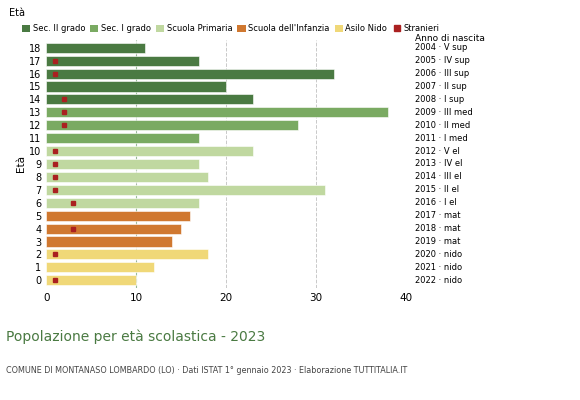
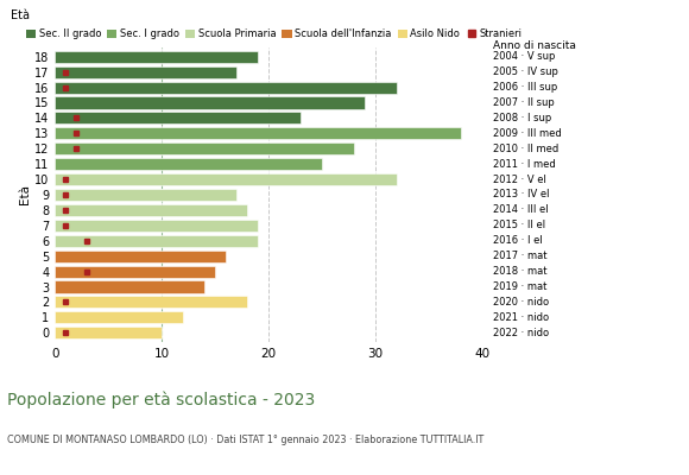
18: 11 -> 19
15: 20 -> 29
11: 17 -> 25
10: 23 -> 32
7: 31 -> 19
6: 17 -> 19
